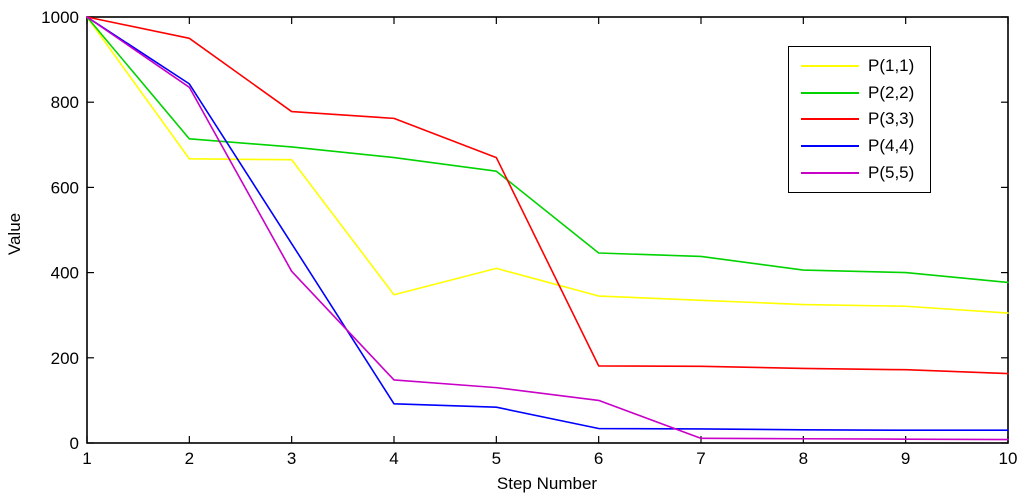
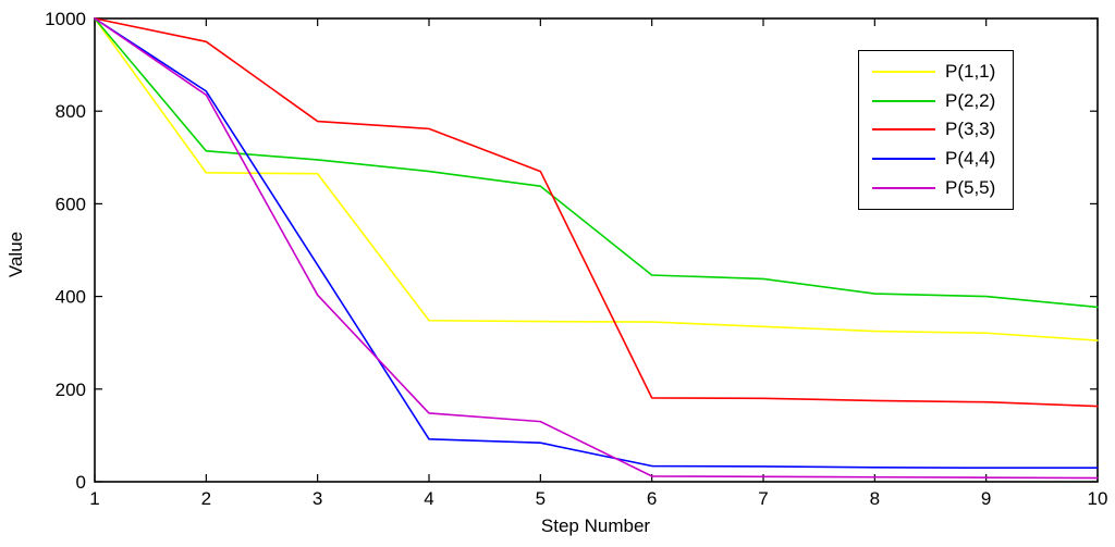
P(1,1)/5: 410 -> 350
P(5,5)/6: 100 -> 10
